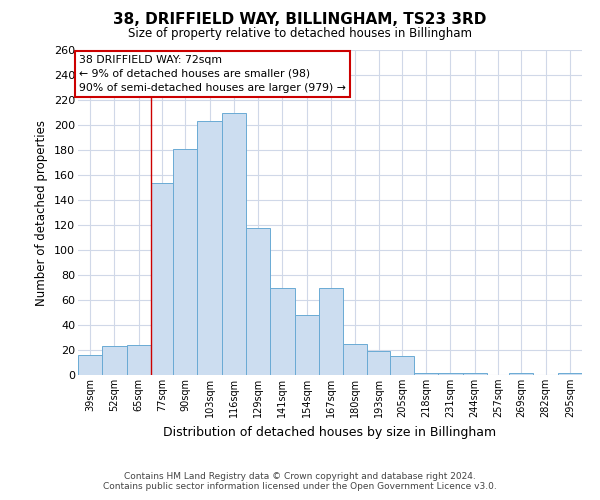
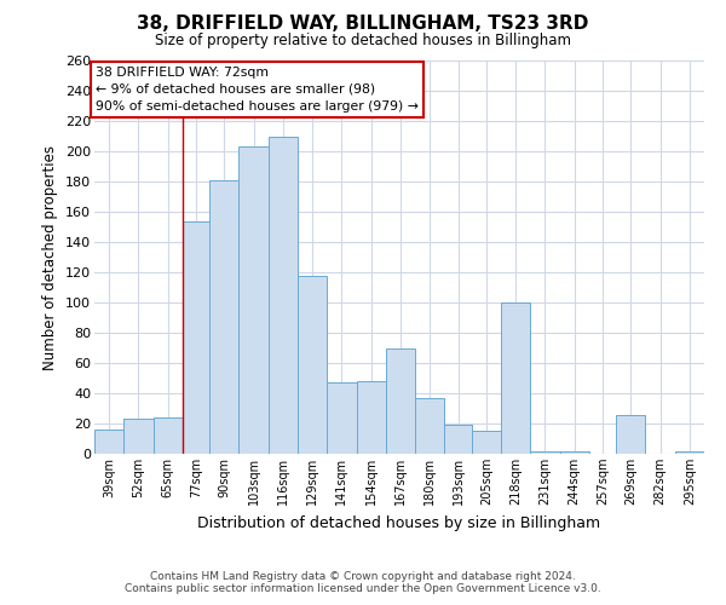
141sqm: 70 -> 47
180sqm: 25 -> 37
218sqm: 2 -> 100
269sqm: 2 -> 26
